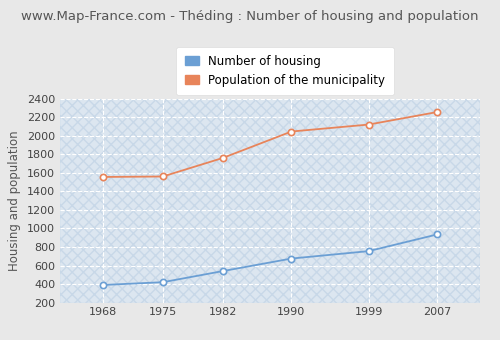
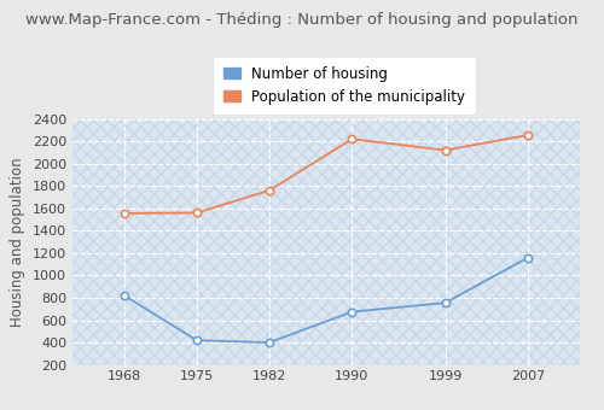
Number of housing/1968: 390 -> 820
Number of housing/1982: 540 -> 400
Population of the municipality/1990: 2040 -> 2220
Number of housing/2007: 940 -> 1160
